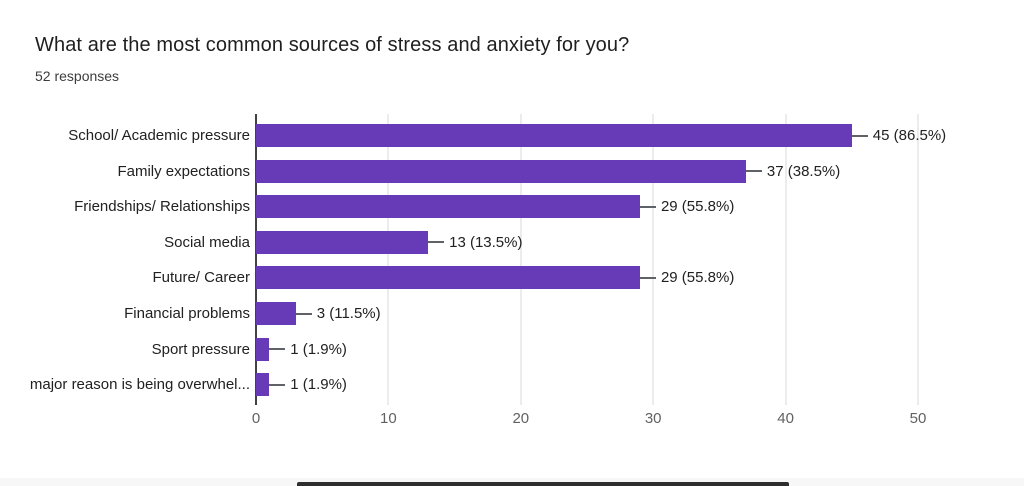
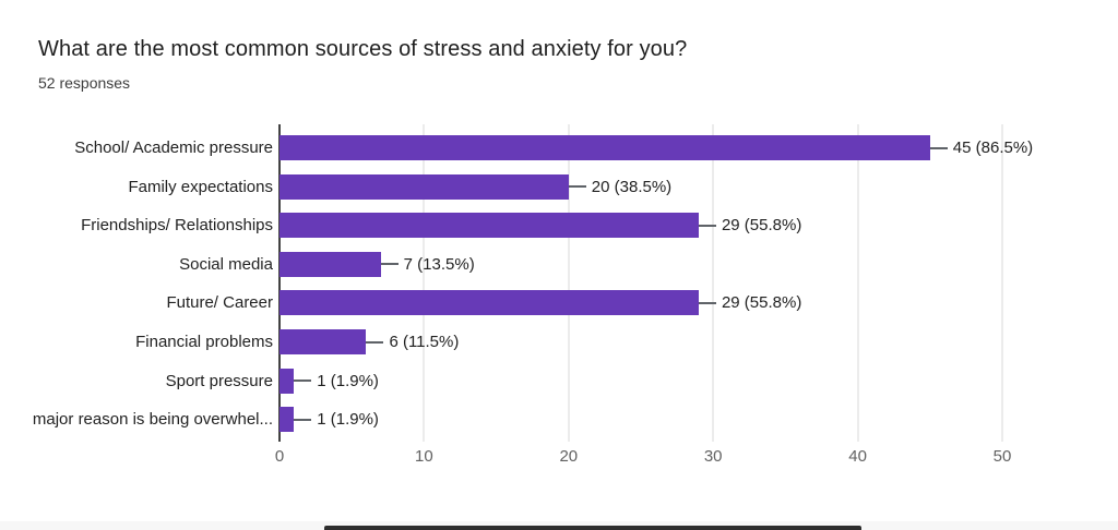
Family expectations: 37 -> 20
Social media: 13 -> 7
Financial problems: 3 -> 6
